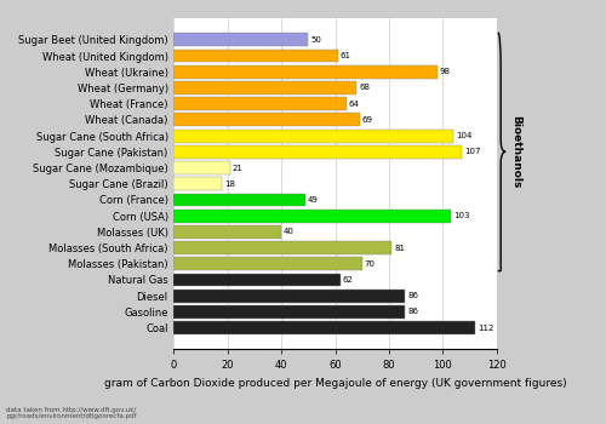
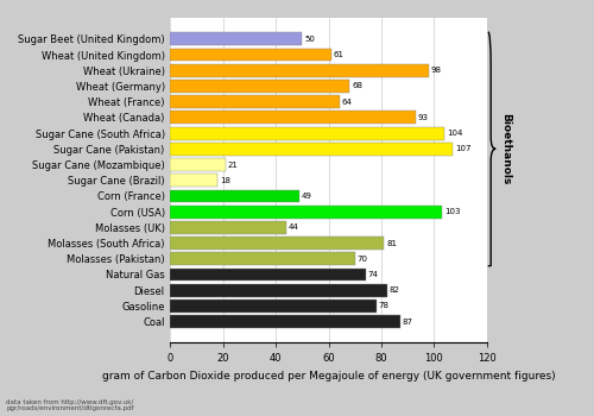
Wheat (Canada): 69 -> 93
Molasses (UK): 40 -> 44
Natural Gas: 62 -> 74
Diesel: 86 -> 82
Gasoline: 86 -> 78
Coal: 112 -> 87
